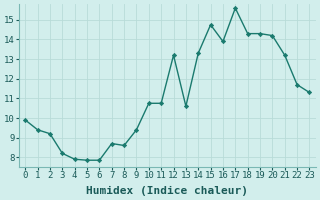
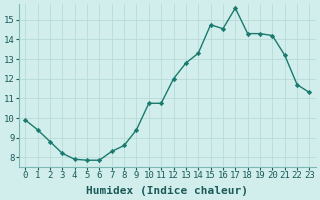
2: 9.2 -> 8.8
7: 8.7 -> 8.3
12: 13.2 -> 12.0
13: 10.6 -> 12.8
16: 13.9 -> 14.6
